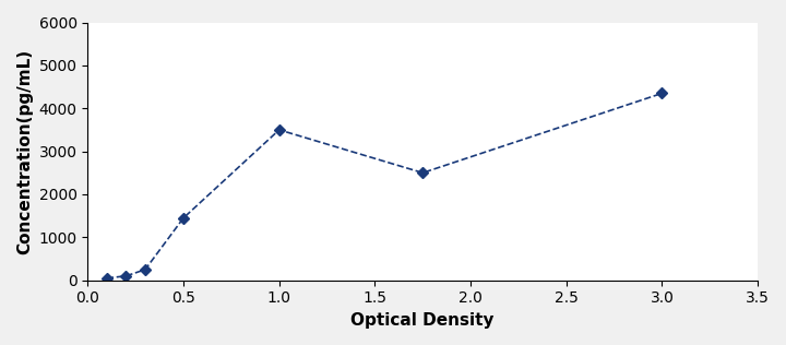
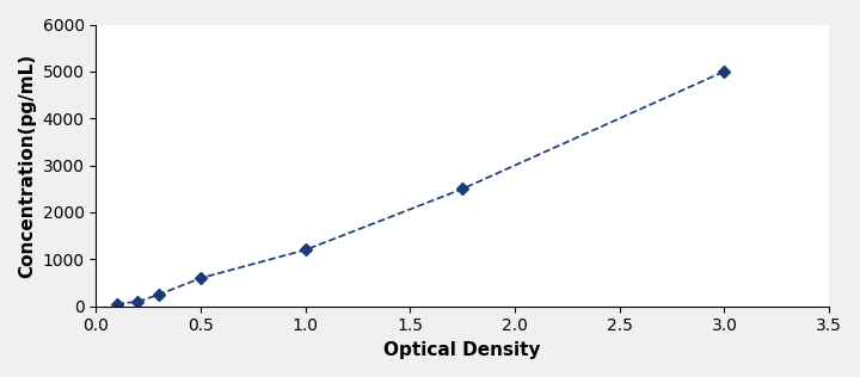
0.5: 1450 -> 600
1.0: 3500 -> 1200
3.0: 4350 -> 5000
